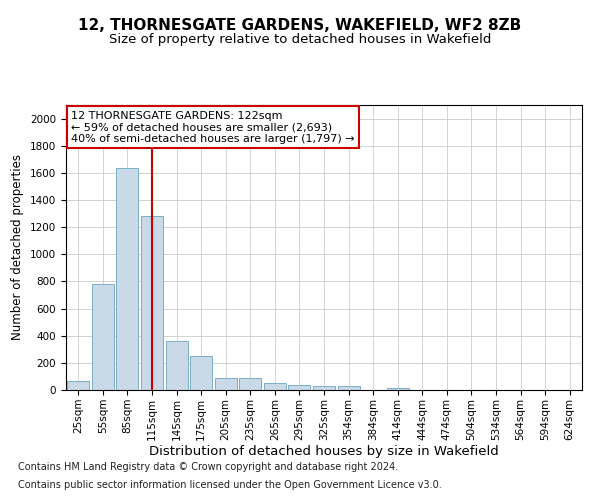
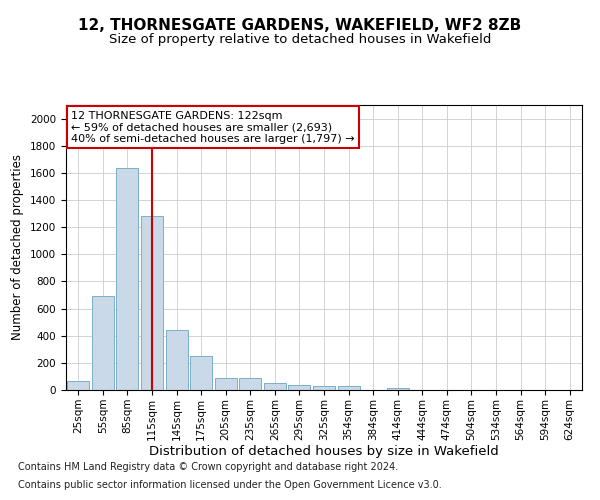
55sqm: 780 -> 700
145sqm: 360 -> 440
